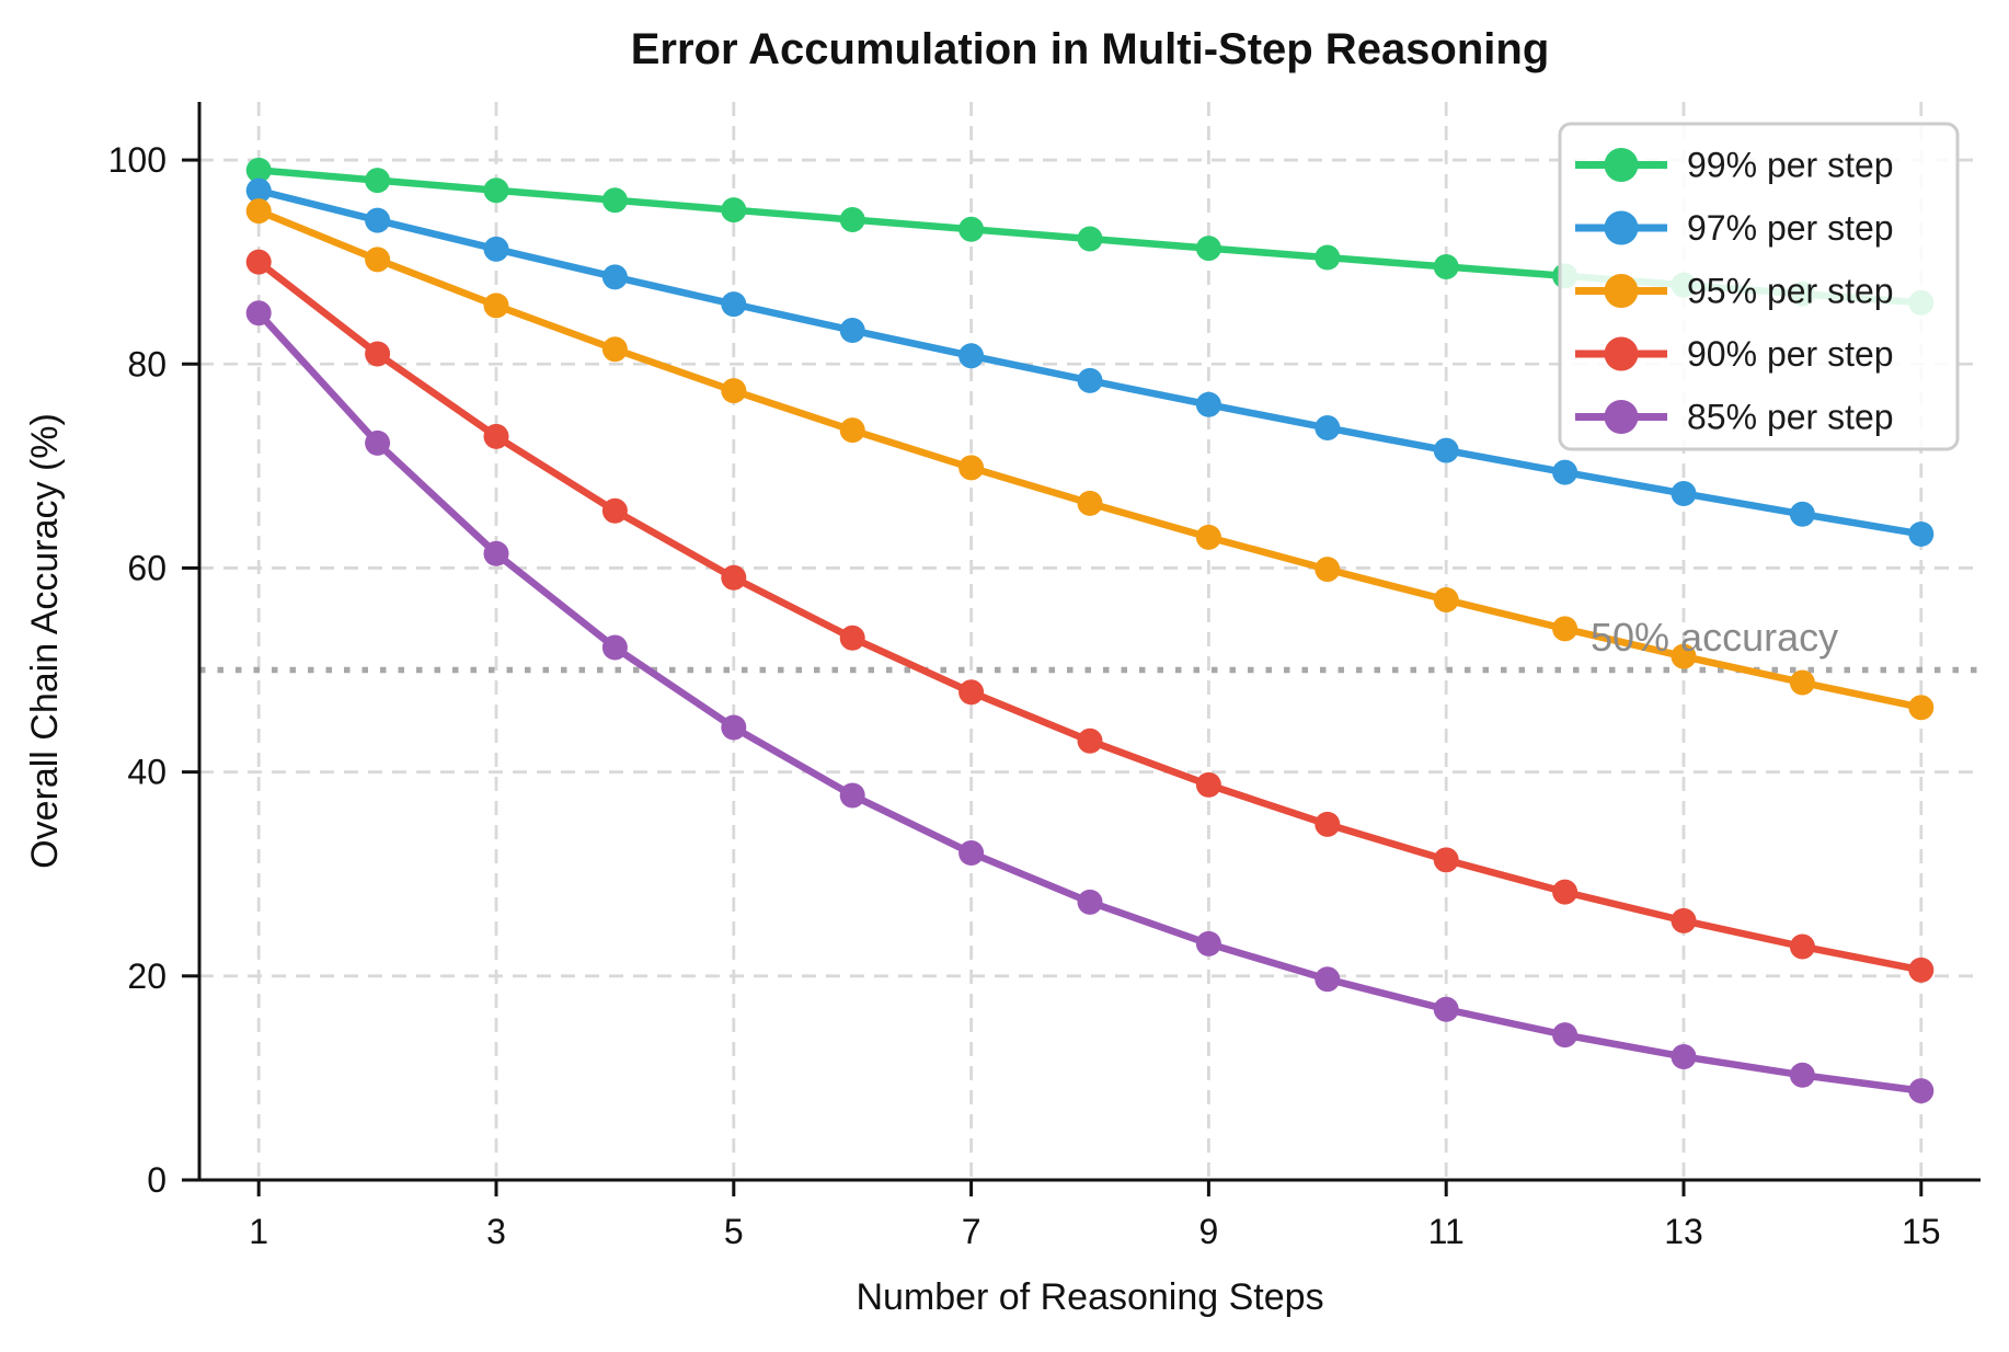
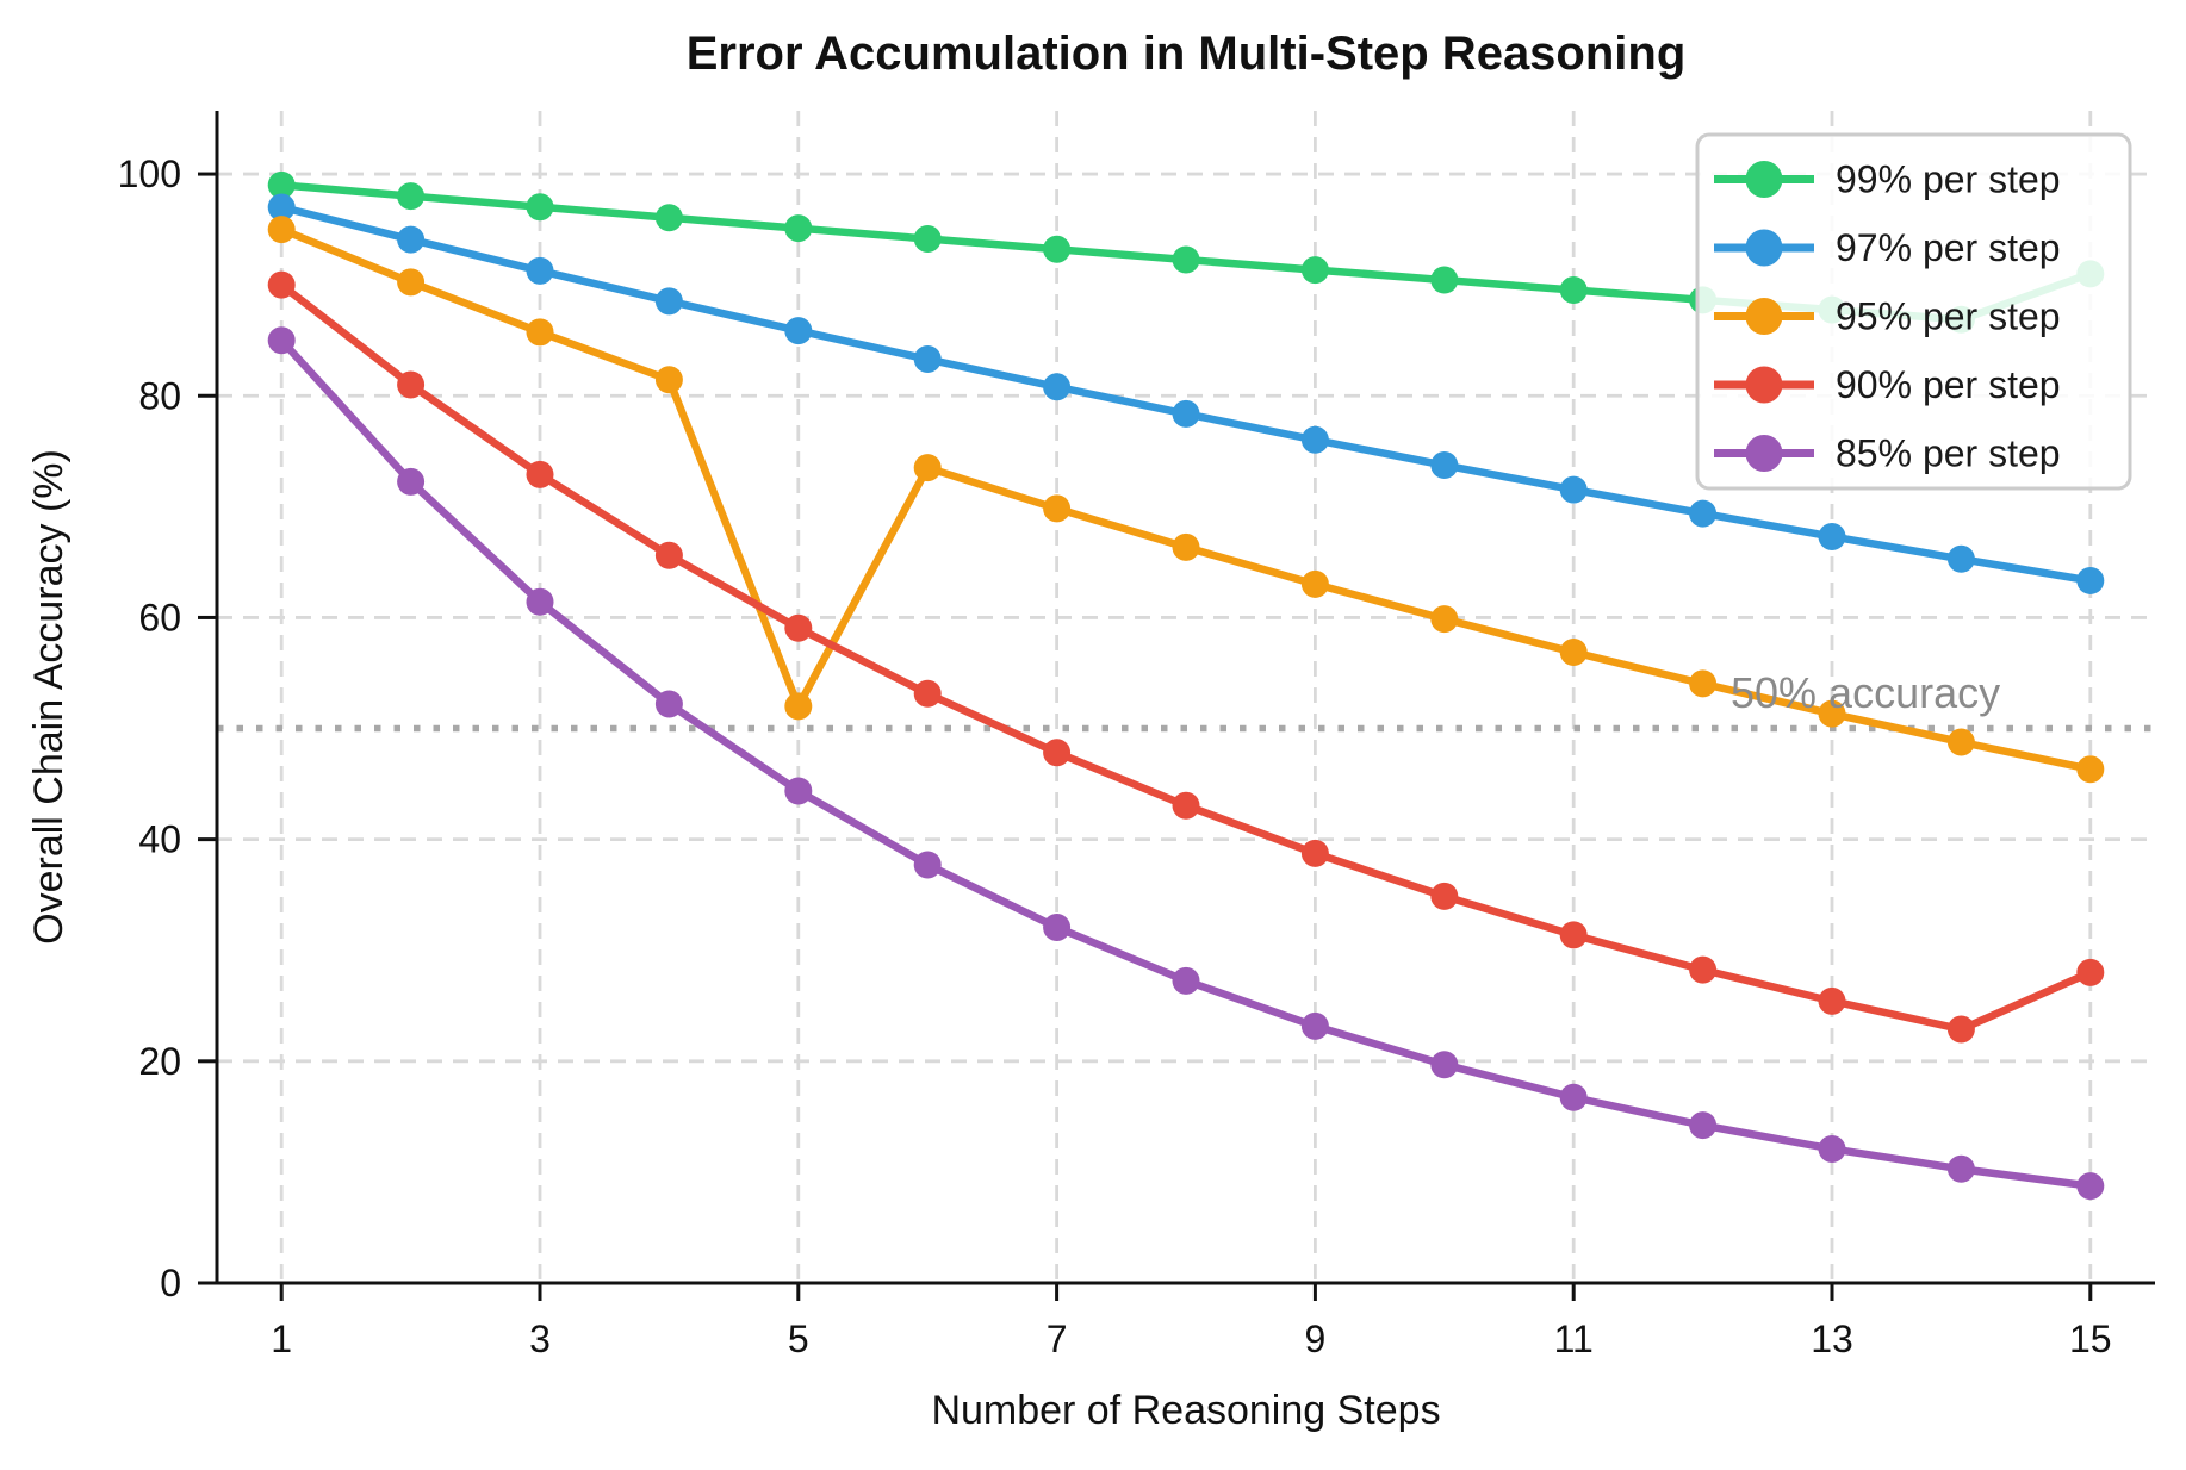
95% per step/5: 77 -> 52
99% per step/15: 86 -> 91
90% per step/15: 21 -> 28
